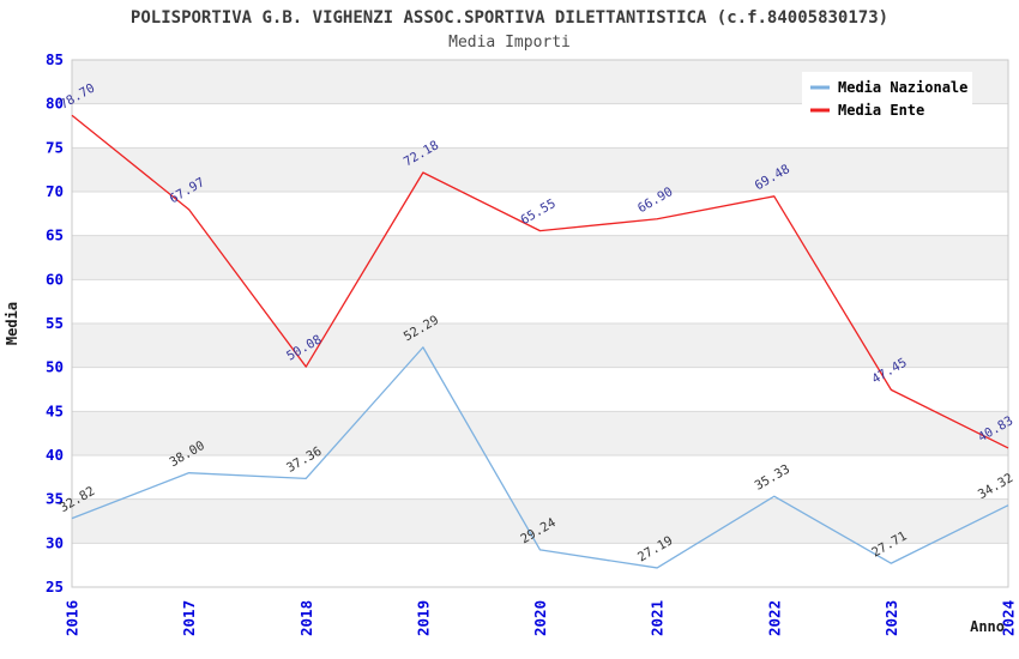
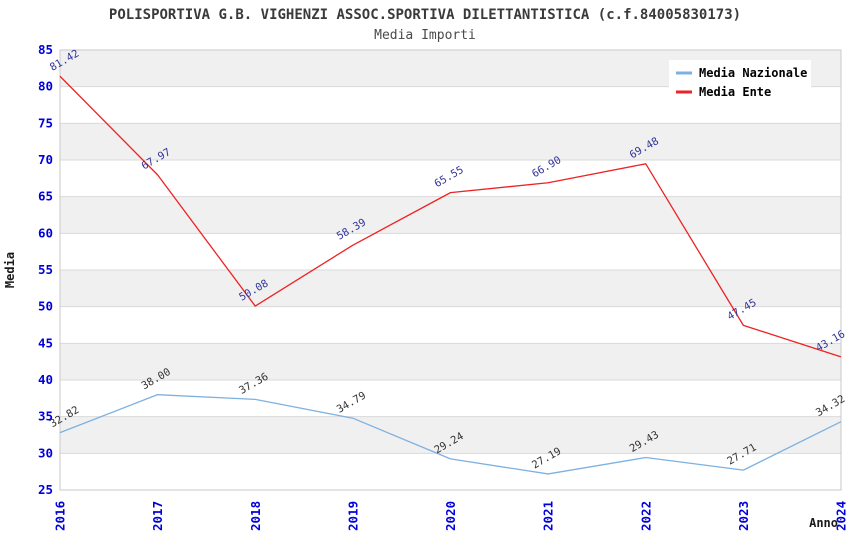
Media Ente/2016: 78.70 -> 81.42
Media Nazionale/2019: 52.29 -> 34.79
Media Ente/2019: 72.18 -> 58.39
Media Nazionale/2022: 35.33 -> 29.43
Media Ente/2024: 40.83 -> 43.16
